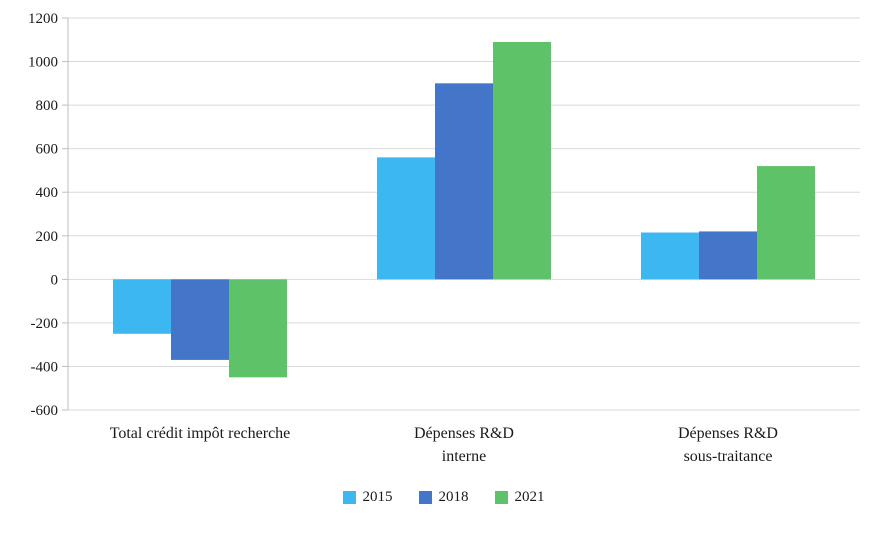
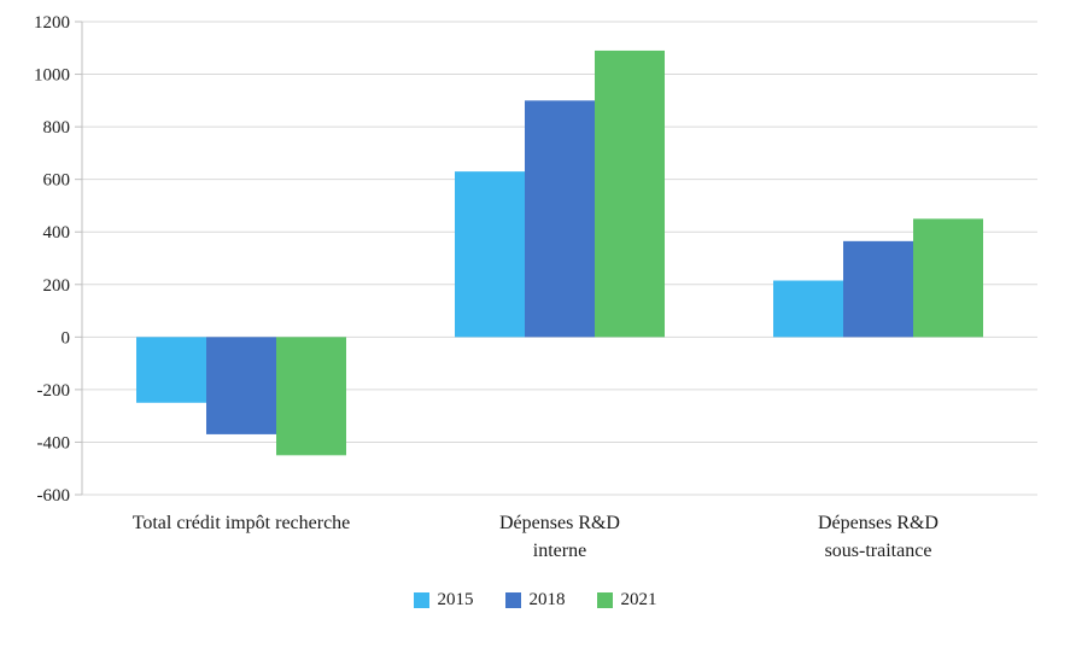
2015/Dépenses R&D interne: 560 -> 630
2018/Dépenses R&D sous-traitance: 220 -> 360
2021/Dépenses R&D sous-traitance: 520 -> 450
